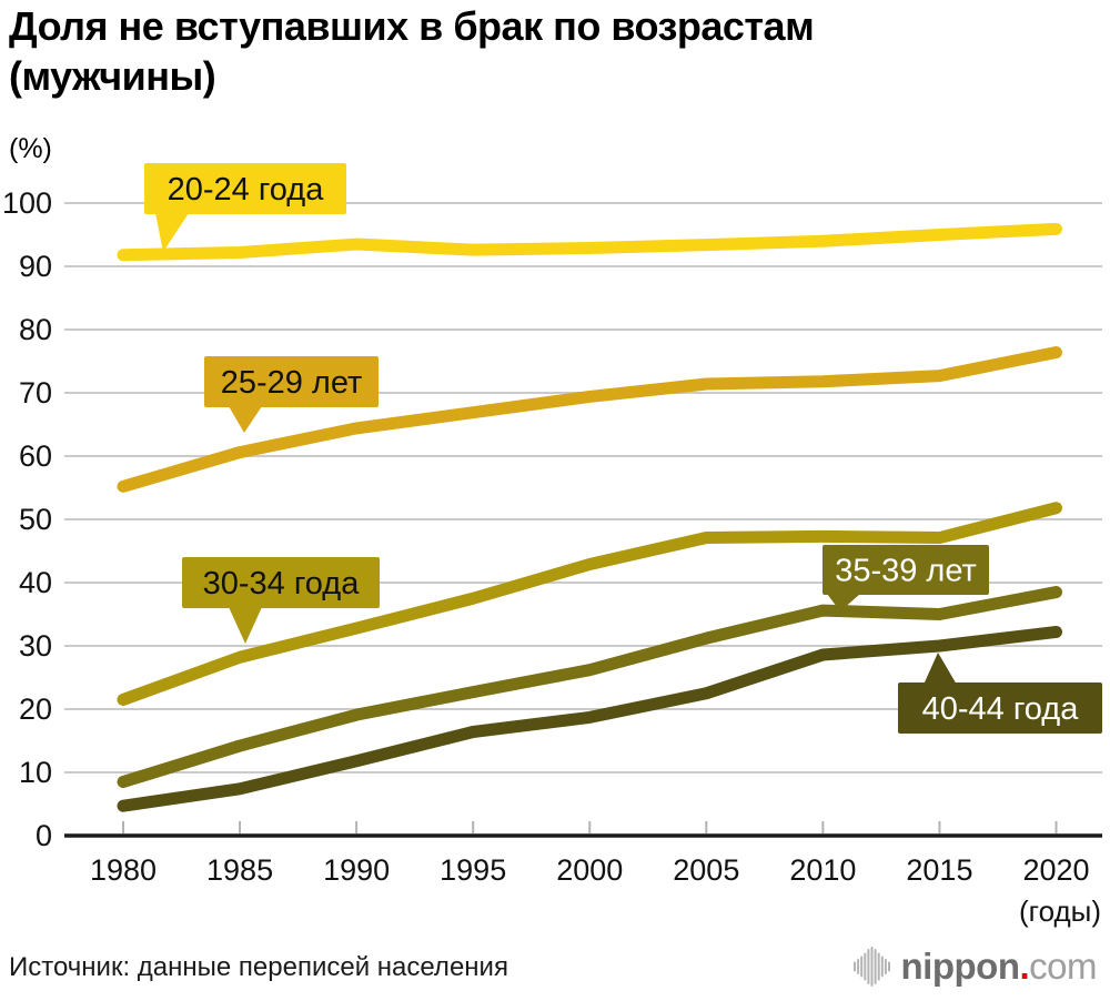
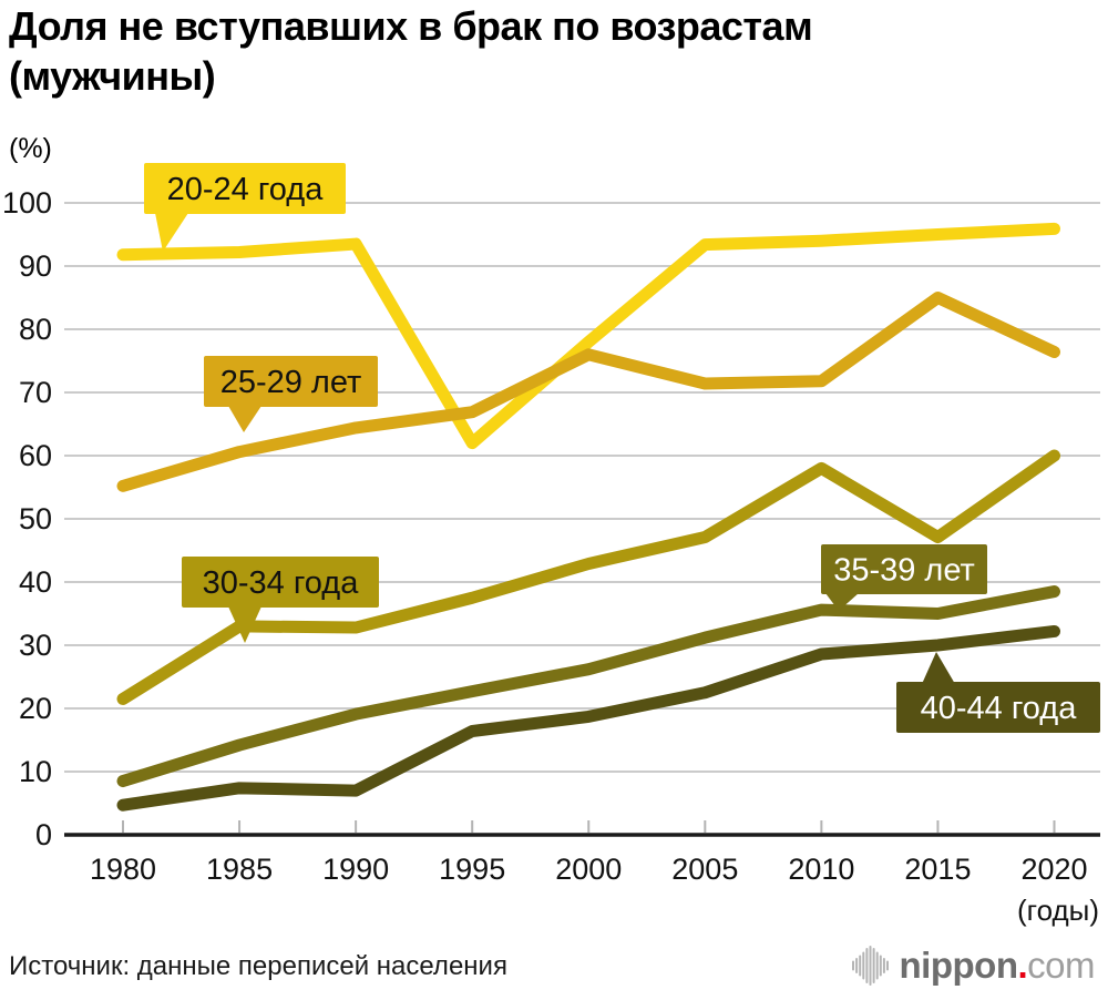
30-34 года/1985: 28 -> 33
40-44 года/1990: 12 -> 7
20-24 года/1995: 93 -> 62
20-24 года/2000: 93 -> 78
25-29 лет/2000: 69 -> 76
30-34 года/2010: 47 -> 58
25-29 лет/2015: 73 -> 85
30-34 года/2020: 52 -> 60
